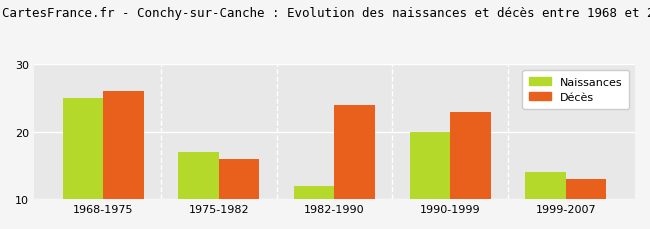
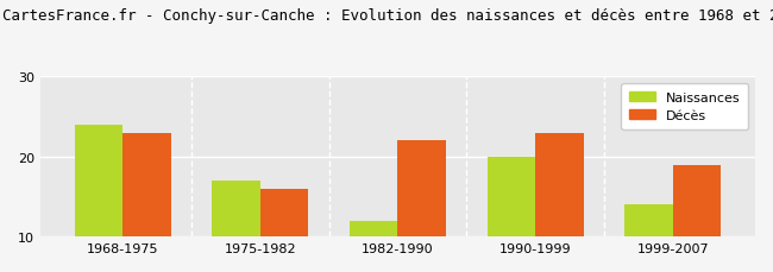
Naissances/1968-1975: 25 -> 24
Décès/1968-1975: 26 -> 23
Décès/1982-1990: 24 -> 22
Décès/1999-2007: 13 -> 19
